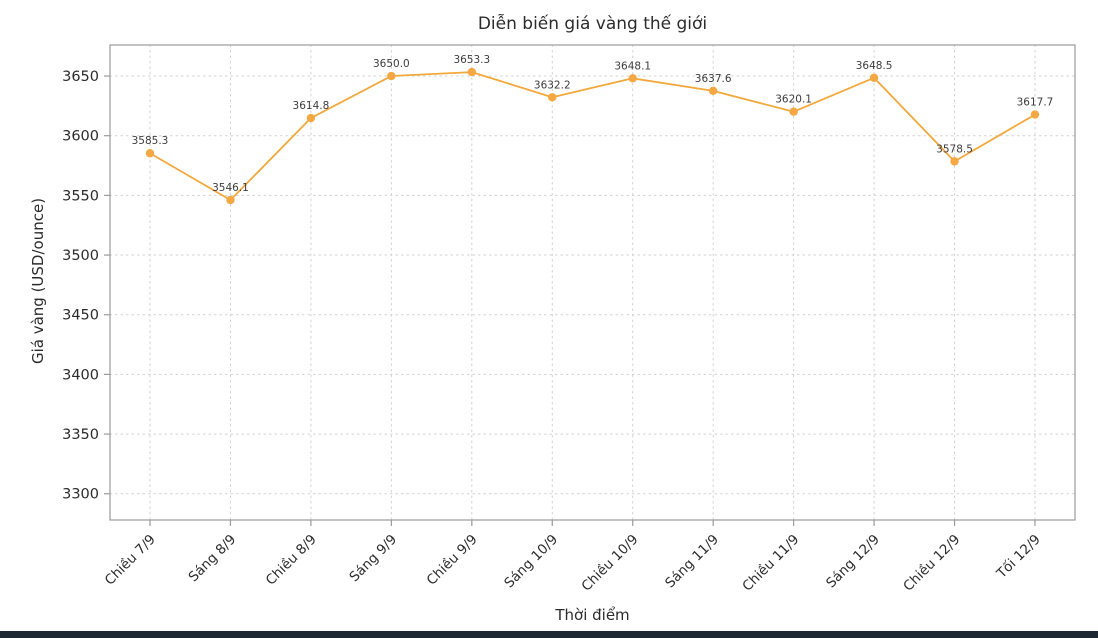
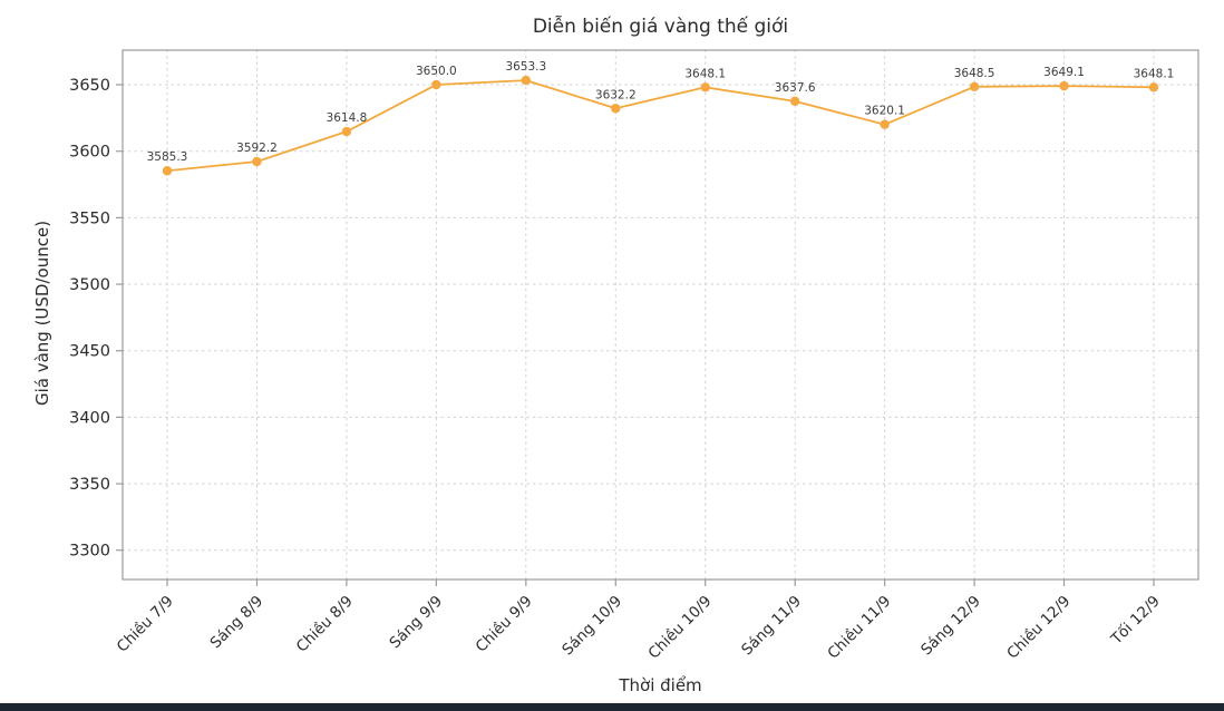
Sáng 8/9: 3546.1 -> 3592.2
Chiều 12/9: 3578.5 -> 3649.1
Tối 12/9: 3617.7 -> 3648.1
